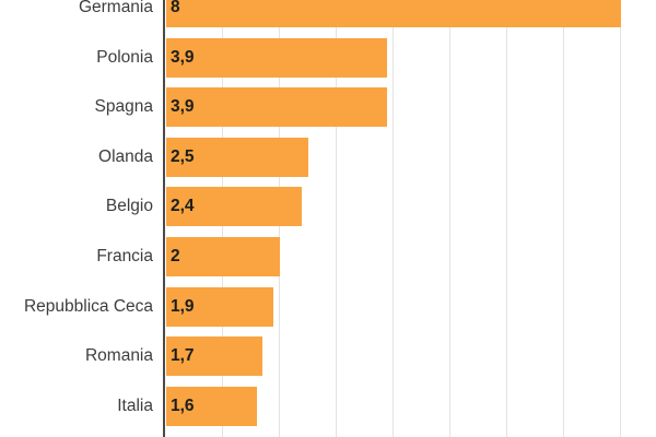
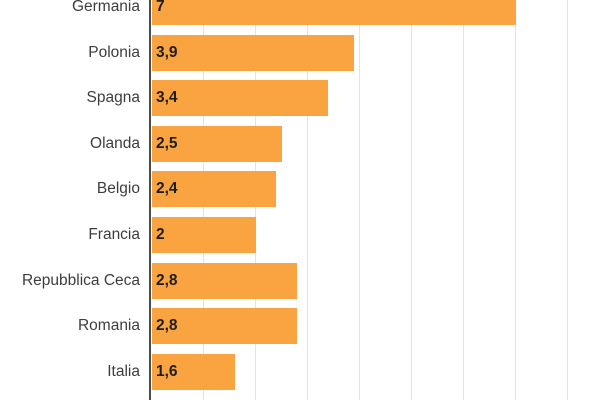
Germania: 8 -> 7
Spagna: 3,9 -> 3,4
Repubblica Ceca: 1,9 -> 2,8
Romania: 1,7 -> 2,8
